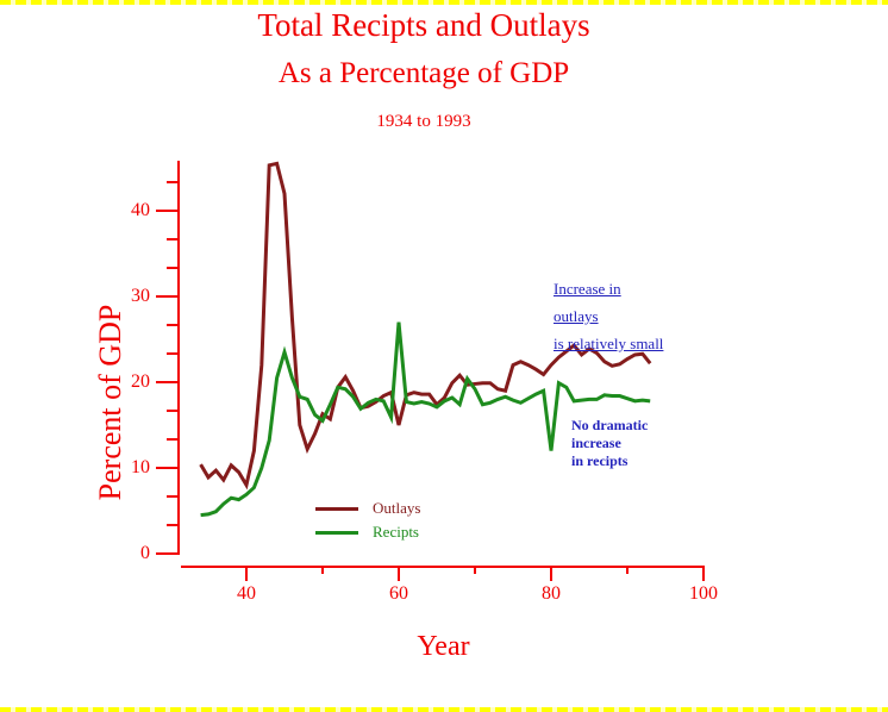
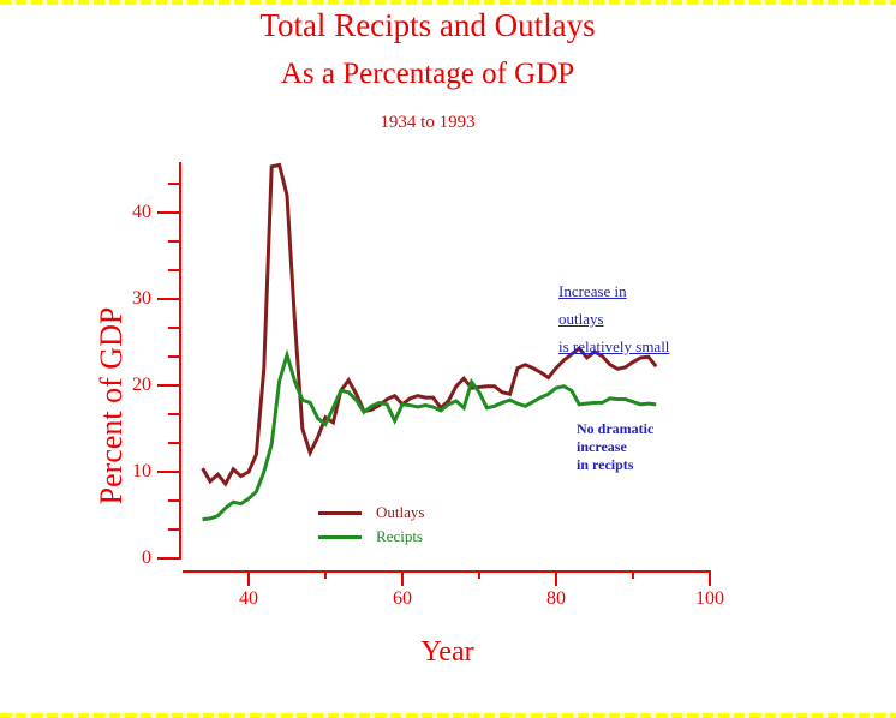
Outlays/40: 8 -> 10
Outlays/60: 15 -> 18
Recipts/60: 27 -> 18
Recipts/80: 12 -> 20
